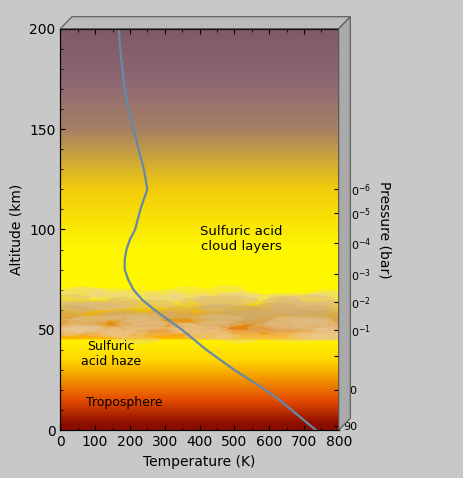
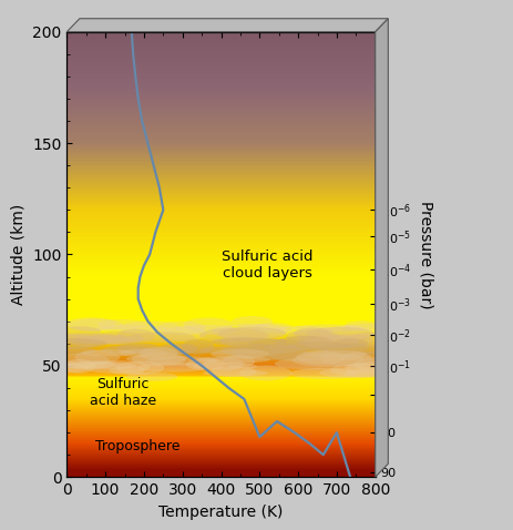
500: 30 -> 18
700: 5 -> 20
